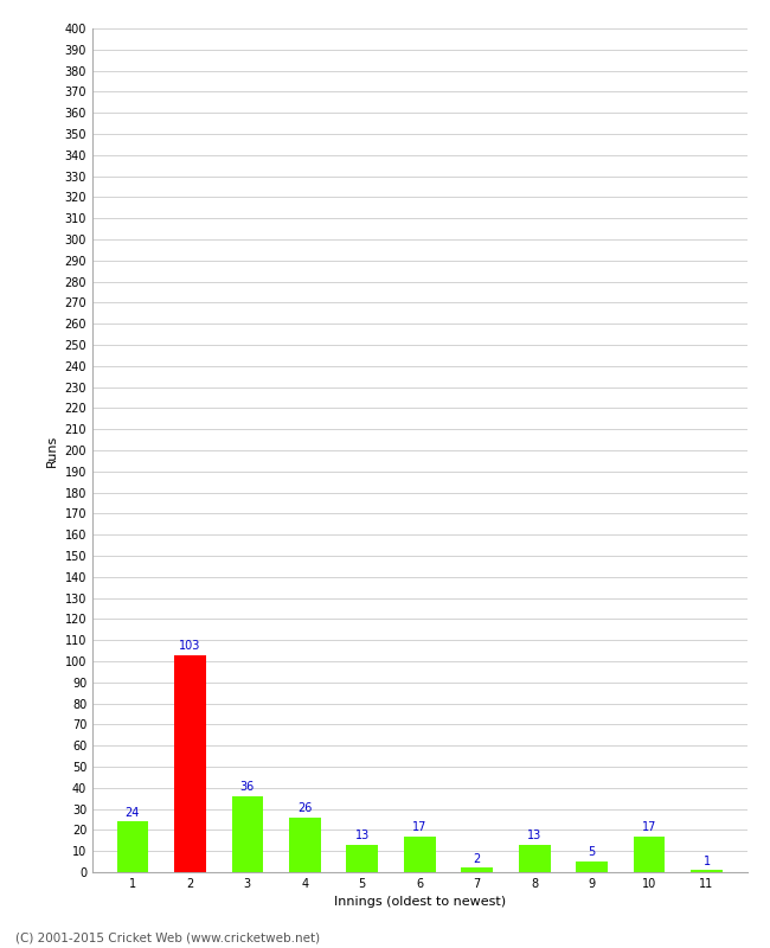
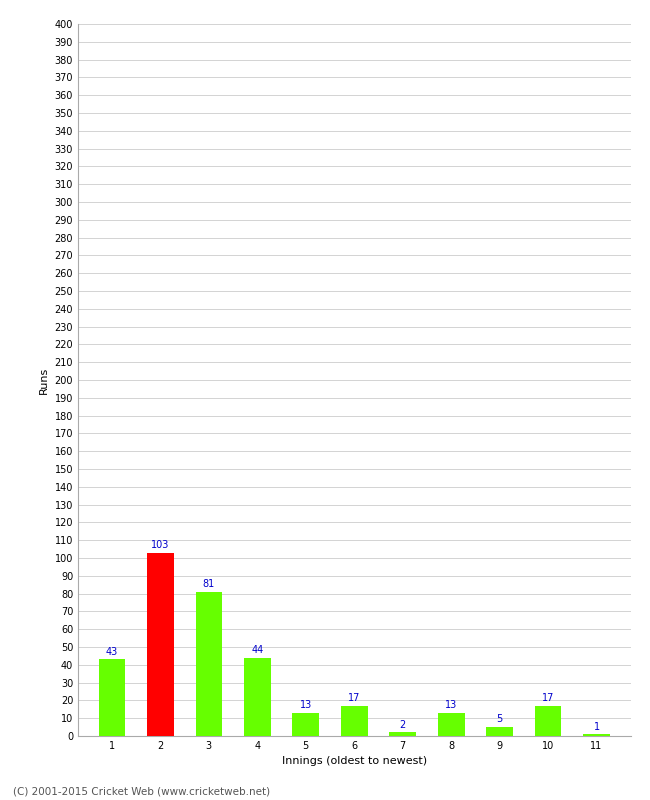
1: 24 -> 43
3: 36 -> 81
4: 26 -> 44
